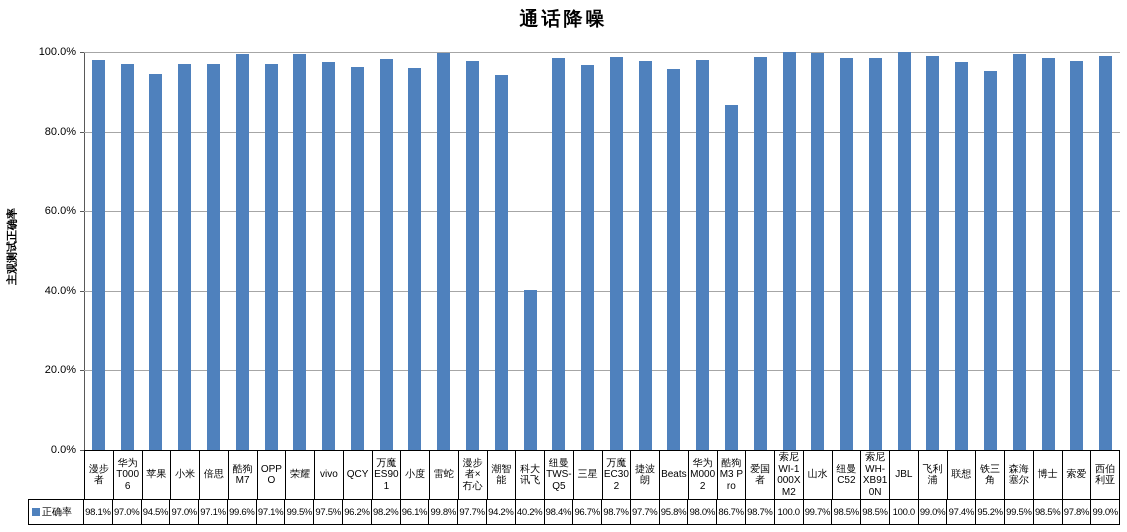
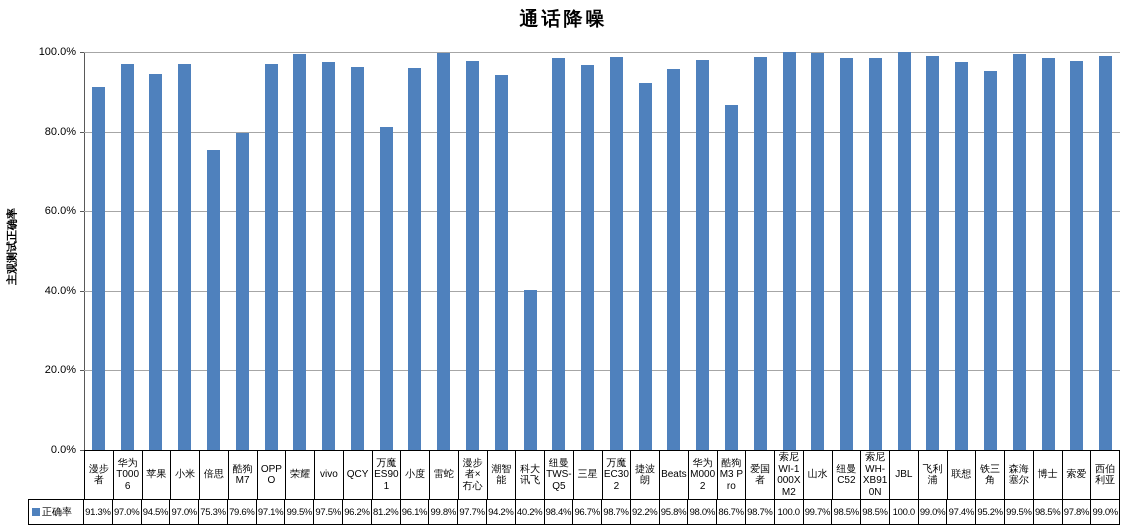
漫步者: 98.1% -> 91.3%
倍思: 97.1% -> 75.3%
酷狗M7: 99.6% -> 79.6%
万魔ES901: 98.2% -> 81.2%
捷波朗: 97.7% -> 92.2%
